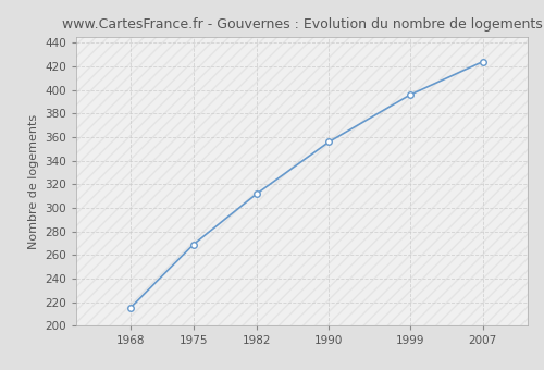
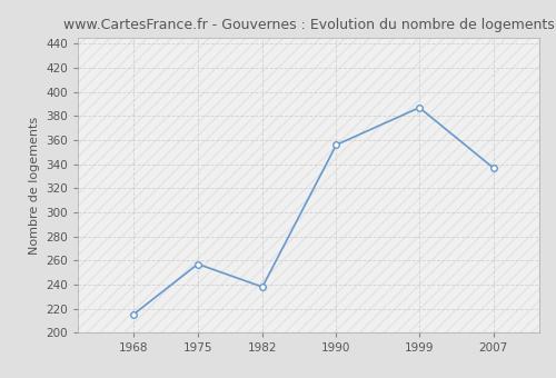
1975: 269 -> 257
1982: 312 -> 238
1999: 396 -> 387
2007: 424 -> 337
